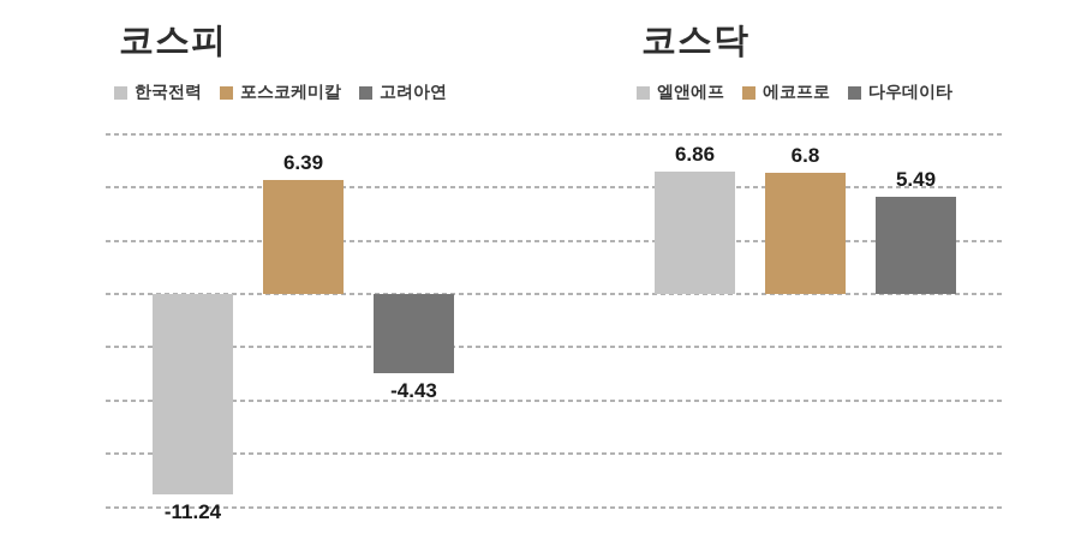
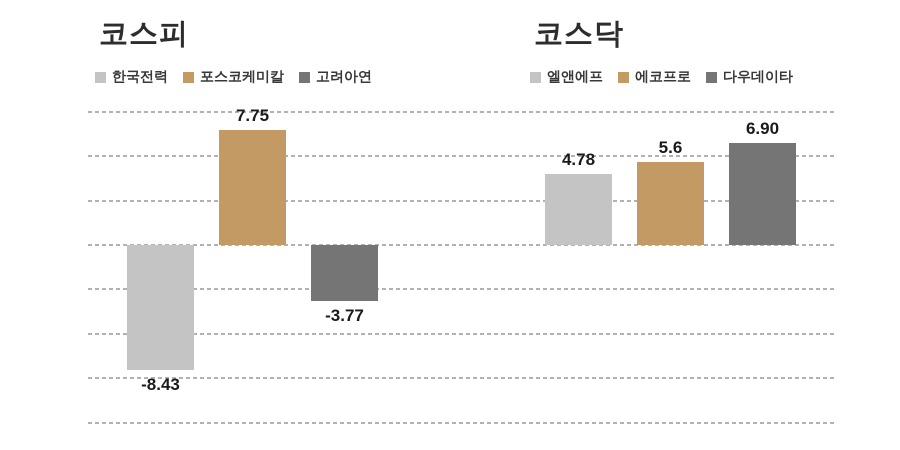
코스피/한국전력: -11.24 -> -8.43
코스피/포스코케미칼: 6.39 -> 7.75
코스피/고려아연: -4.43 -> -3.77
코스닥/엘앤에프: 6.86 -> 4.78
코스닥/에코프로: 6.8 -> 5.6
코스닥/다우데이타: 5.49 -> 6.90
